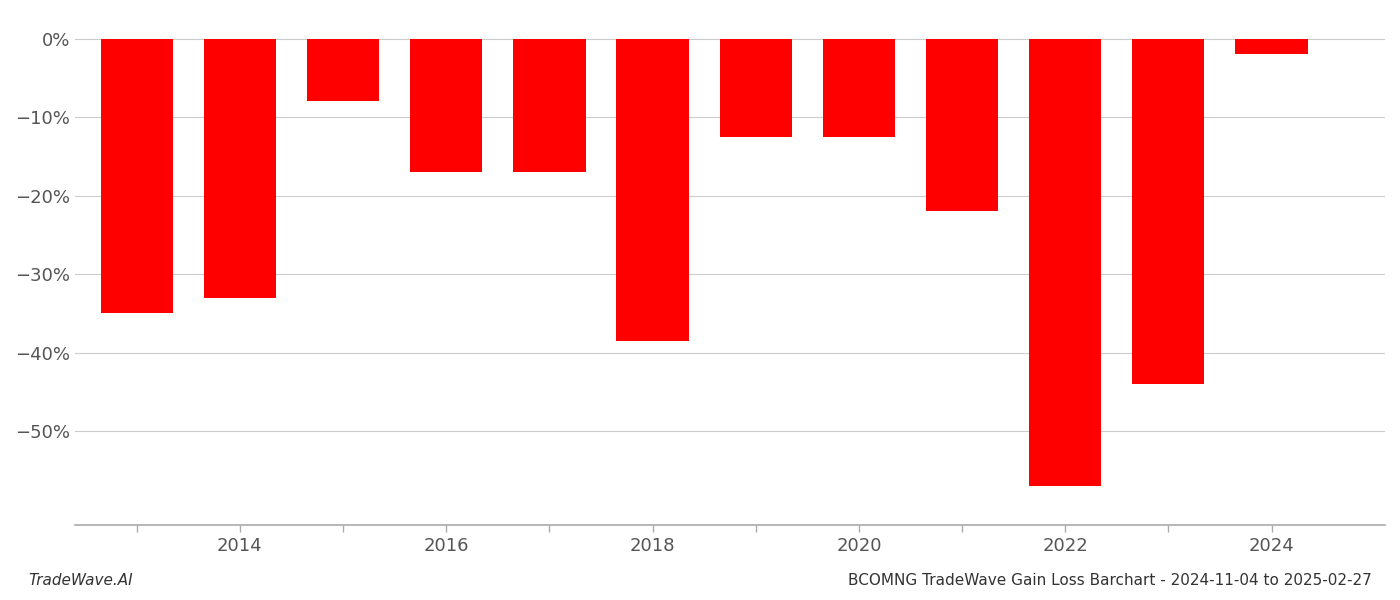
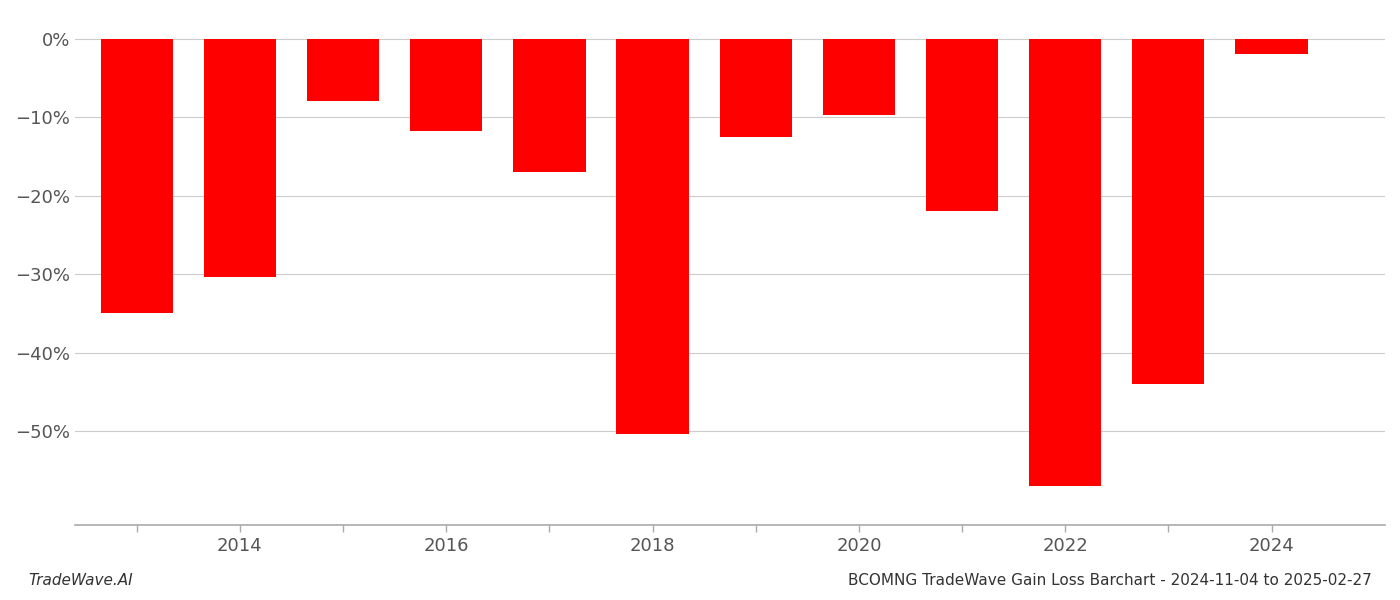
2014: -33.0% -> -30.4%
2016: -17.0% -> -11.8%
2018: -38.5% -> -50.4%
2020: -12.5% -> -9.8%
